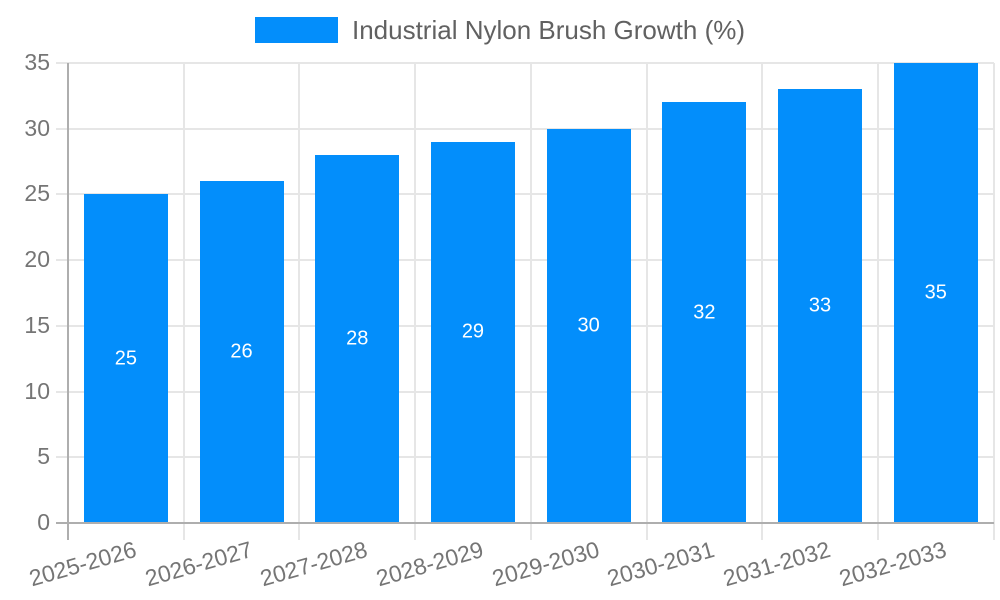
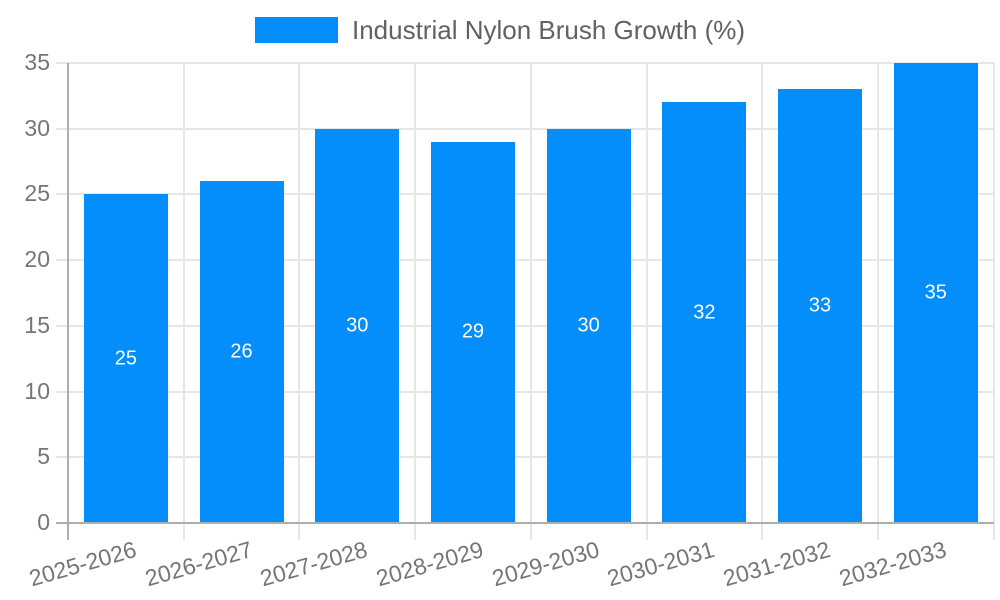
2027-2028: 28 -> 30
